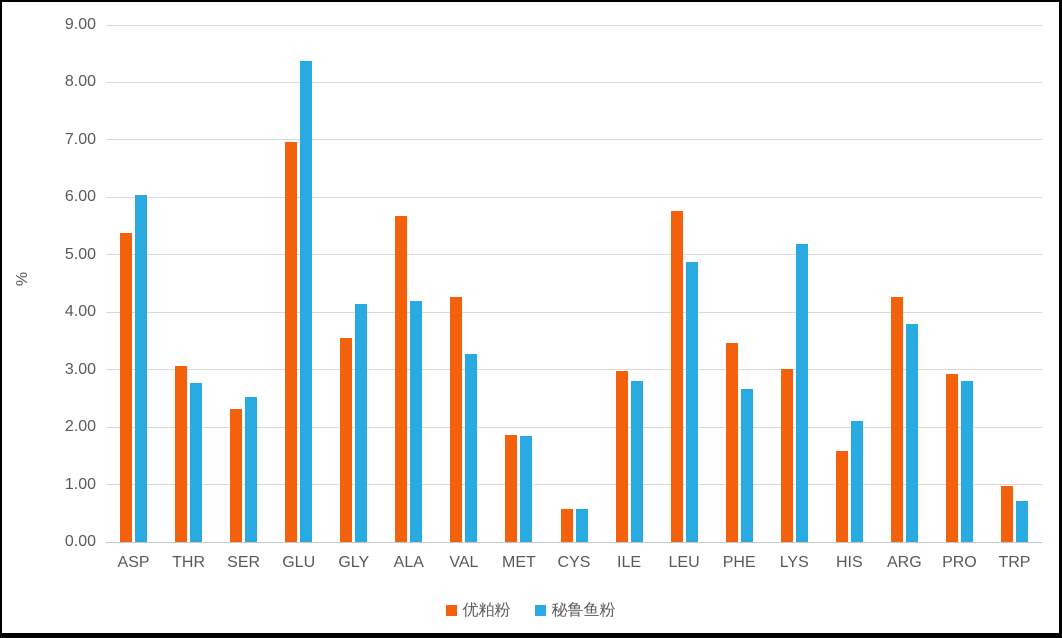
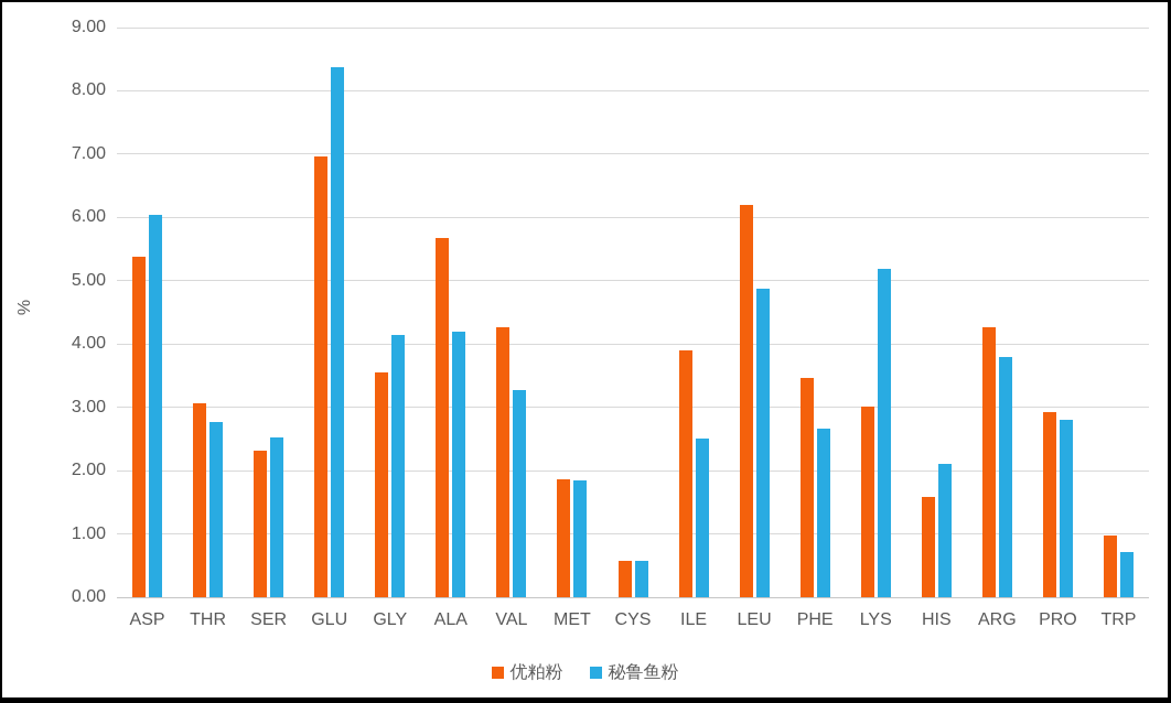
优粕粉/ILE: 3.0 -> 3.9
秘鲁鱼粉/ILE: 2.8 -> 2.5
优粕粉/LEU: 5.8 -> 6.2
